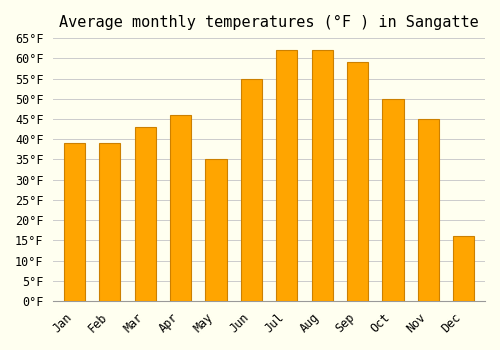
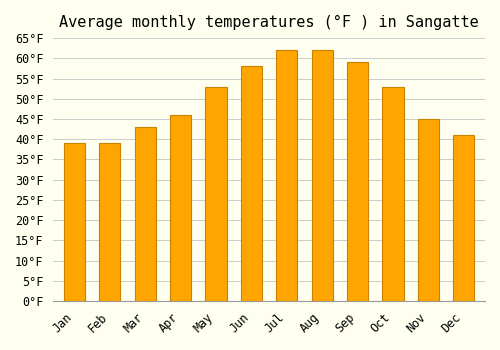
May: 35°F -> 53°F
Jun: 55°F -> 58°F
Oct: 50°F -> 53°F
Dec: 16°F -> 41°F
